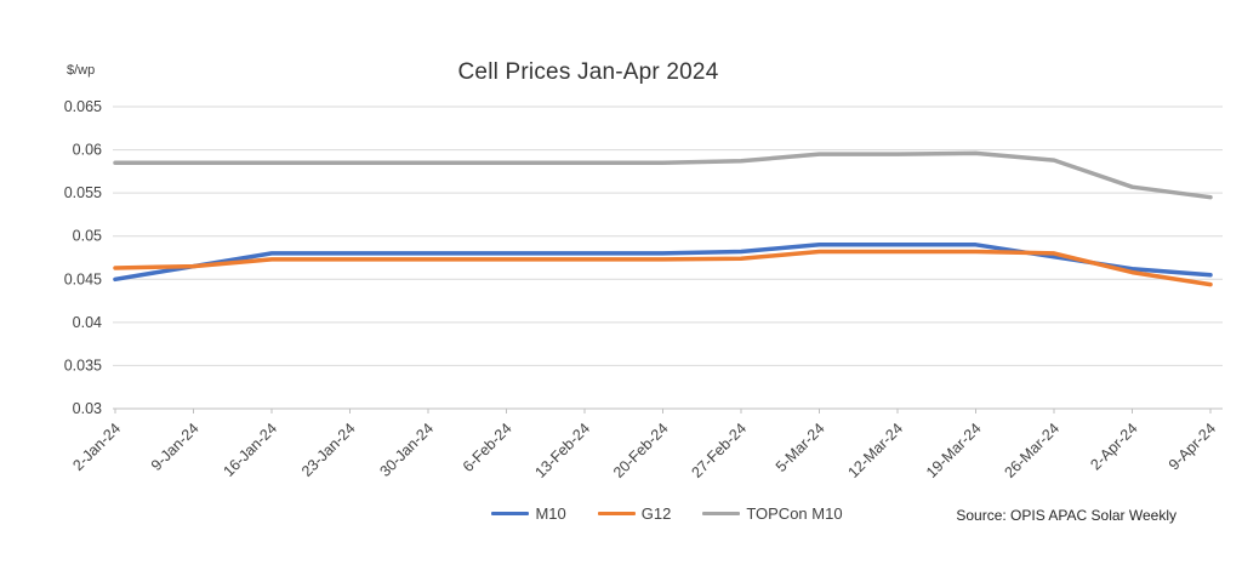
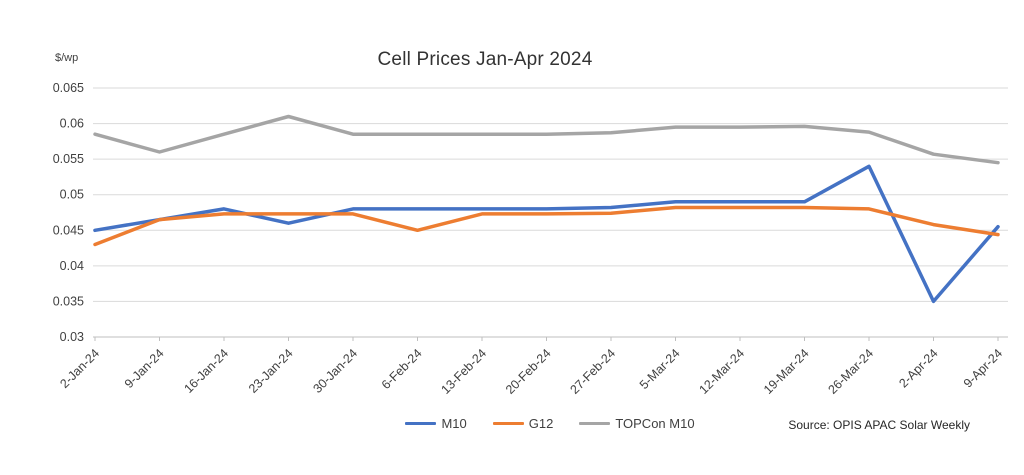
G12/2-Jan-24: 0.046 -> 0.043
TOPCon M10/9-Jan-24: 0.059 -> 0.056
M10/23-Jan-24: 0.048 -> 0.046
TOPCon M10/23-Jan-24: 0.059 -> 0.061
G12/6-Feb-24: 0.047 -> 0.045
M10/26-Mar-24: 0.048 -> 0.054
M10/2-Apr-24: 0.046 -> 0.035
